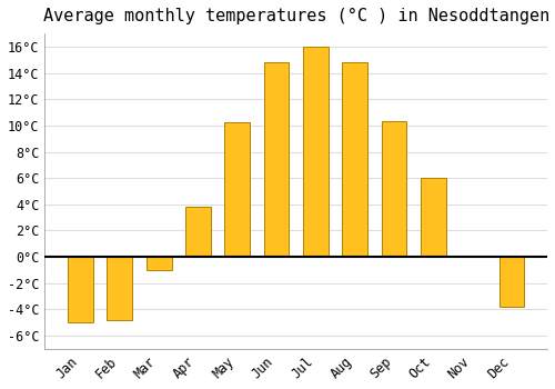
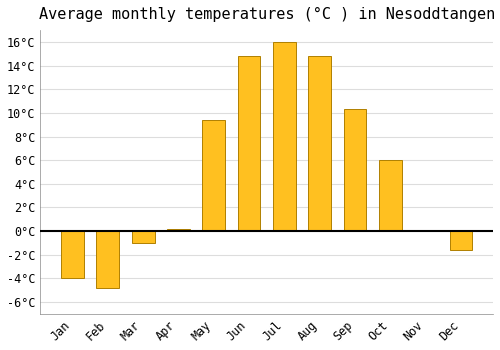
Jan: -5.0°C -> -4.0°C
Apr: 3.8°C -> 0.2°C
May: 10.2°C -> 9.4°C
Dec: -3.8°C -> -1.6°C
